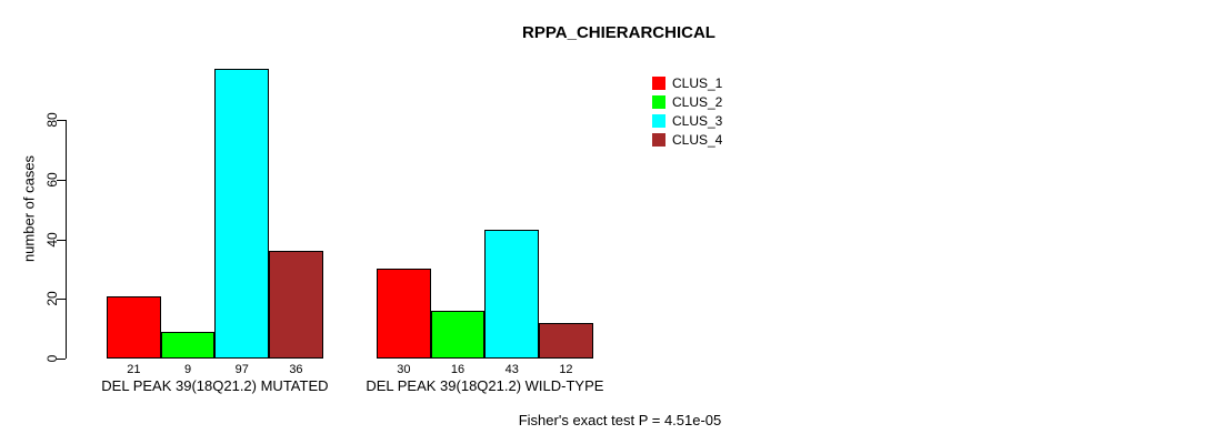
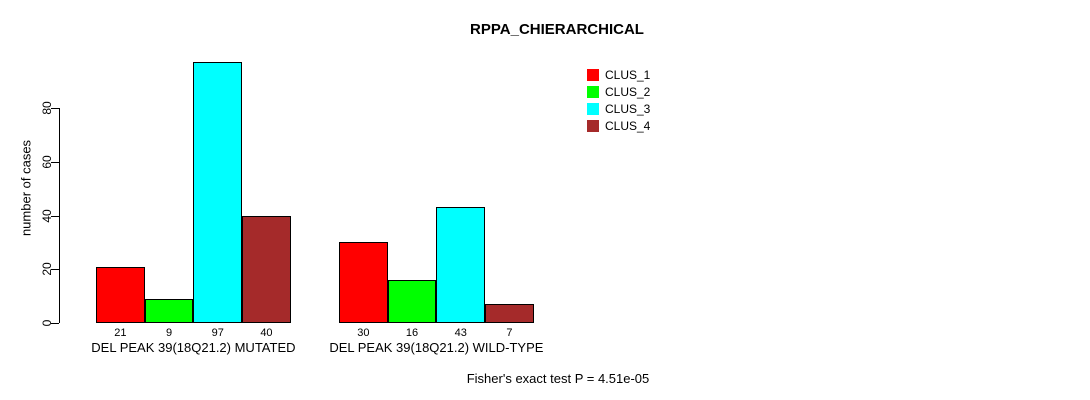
CLUS_4/DEL PEAK 39(18Q21.2) MUTATED: 36 -> 40
CLUS_4/DEL PEAK 39(18Q21.2) WILD-TYPE: 12 -> 7
